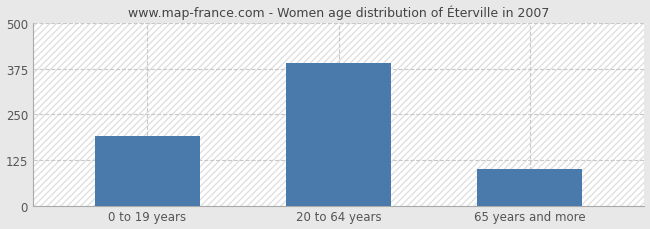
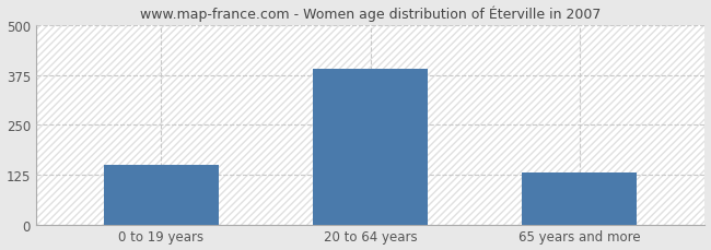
0 to 19 years: 190 -> 150
65 years and more: 100 -> 130
